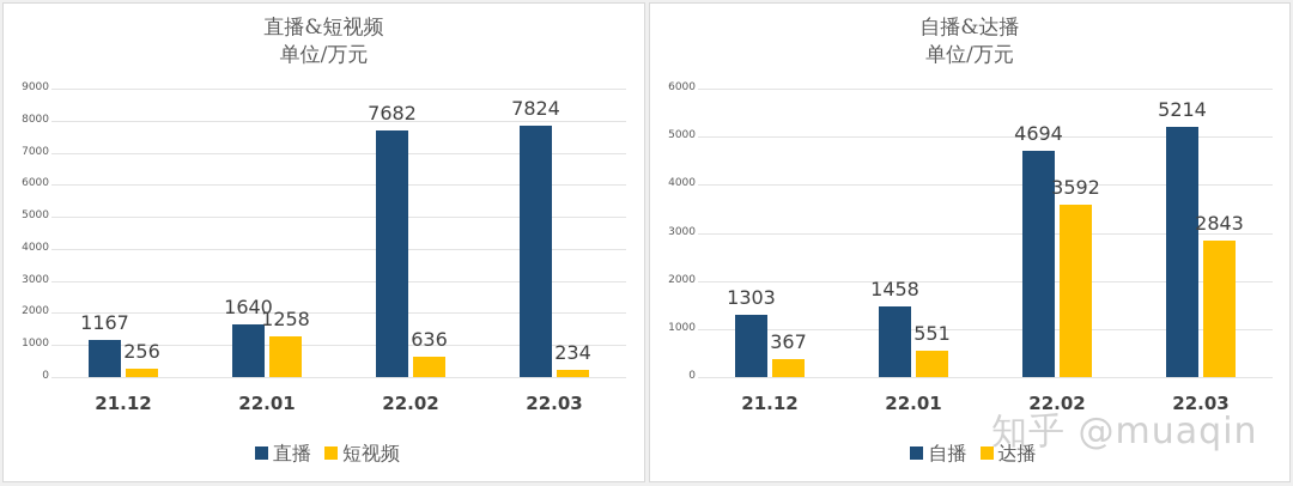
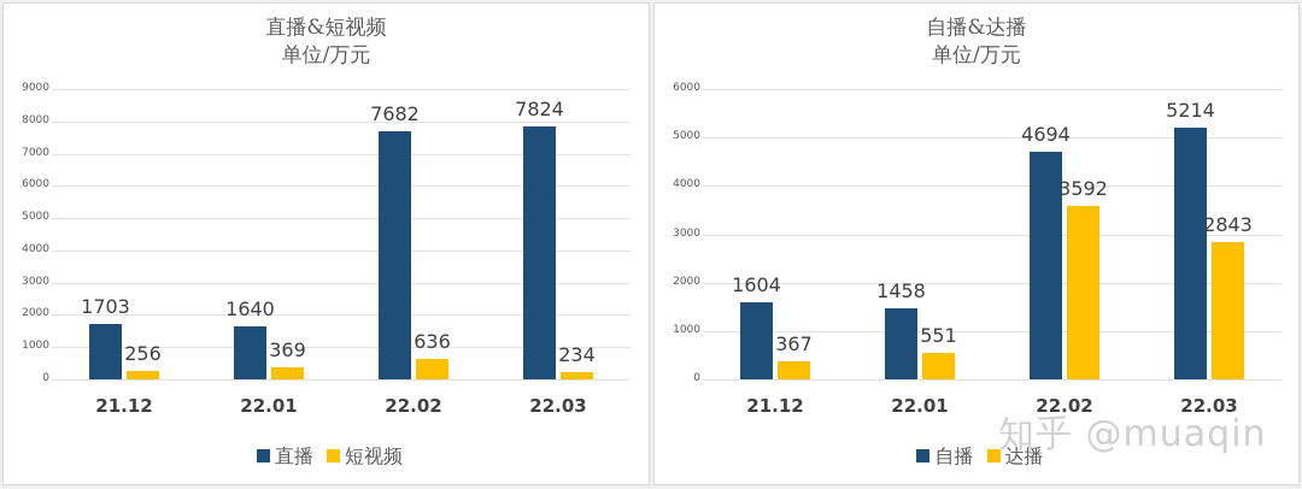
直播&短视频/直播/21.12: 1167 -> 1703
直播&短视频/短视频/22.01: 1258 -> 369
自播&达播/自播/21.12: 1303 -> 1604
